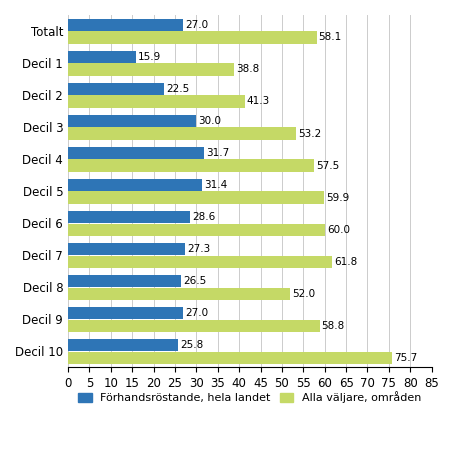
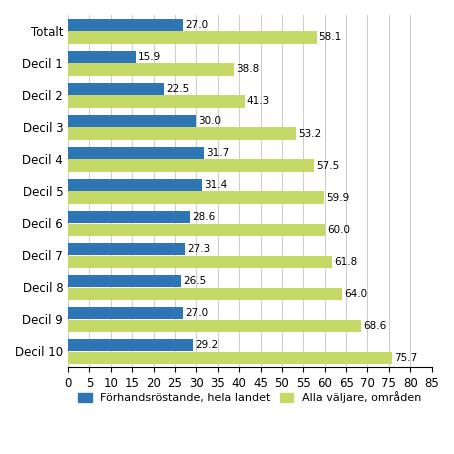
Alla väljare, områden/Decil 8: 52.0 -> 64.0
Alla väljare, områden/Decil 9: 58.8 -> 68.6
Förhandsröstande, hela landet/Decil 10: 25.8 -> 29.2
